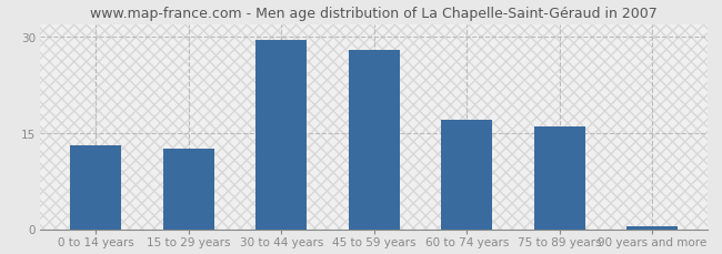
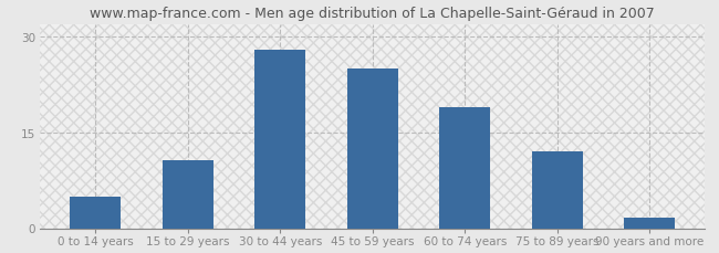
0 to 14 years: 13.0 -> 5.0
15 to 29 years: 12.5 -> 10.6
30 to 44 years: 29.5 -> 28.0
45 to 59 years: 28.0 -> 25.0
60 to 74 years: 17.0 -> 19.0
75 to 89 years: 16.0 -> 12.0
90 years and more: 0.5 -> 1.6
